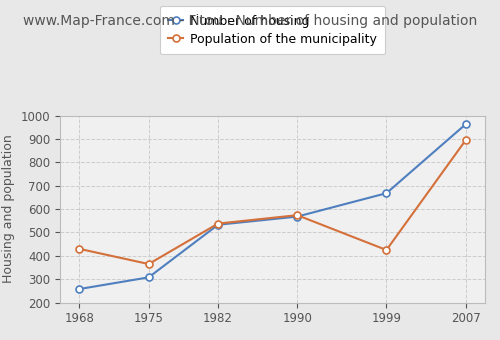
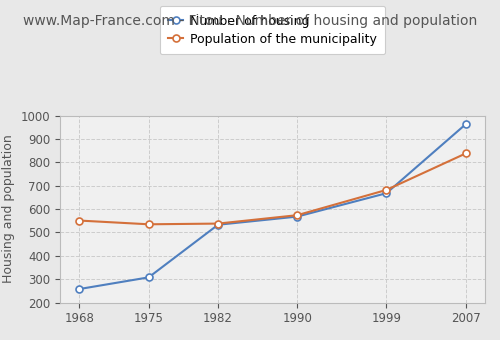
Population of the municipality/1968: 430 -> 551
Population of the municipality/1975: 365 -> 535
Population of the municipality/1999: 425 -> 682
Population of the municipality/2007: 895 -> 838
